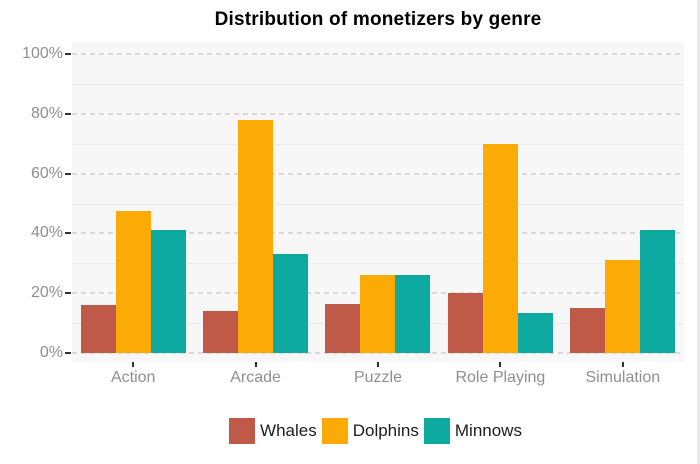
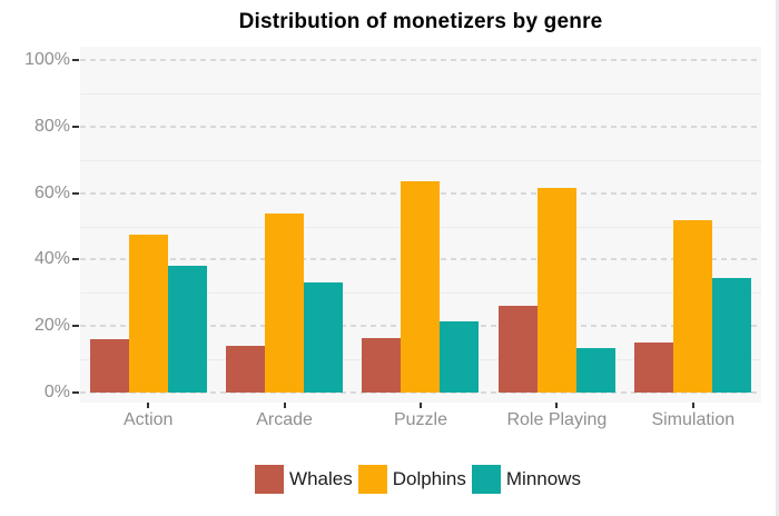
Minnows/Action: 41% -> 38%
Dolphins/Arcade: 78% -> 54%
Dolphins/Puzzle: 26% -> 64%
Minnows/Puzzle: 26% -> 22%
Whales/Role Playing: 20% -> 26%
Dolphins/Role Playing: 70% -> 62%
Dolphins/Simulation: 31% -> 52%
Minnows/Simulation: 41% -> 34%
